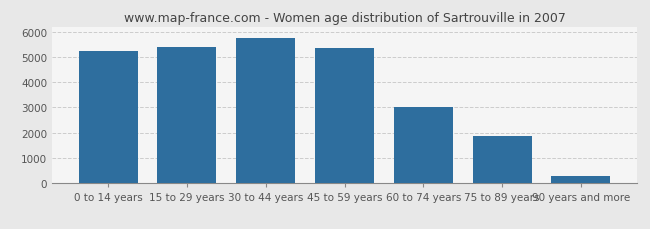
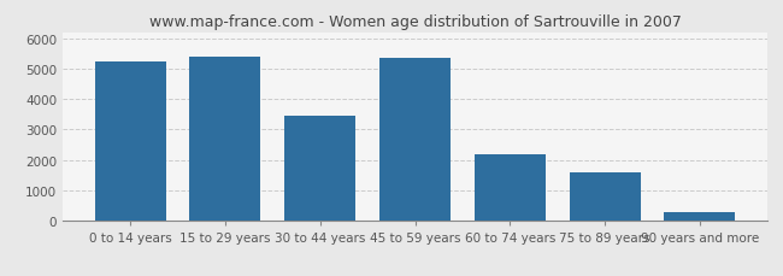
30 to 44 years: 5750 -> 3450
60 to 74 years: 3000 -> 2200
75 to 89 years: 1850 -> 1600
